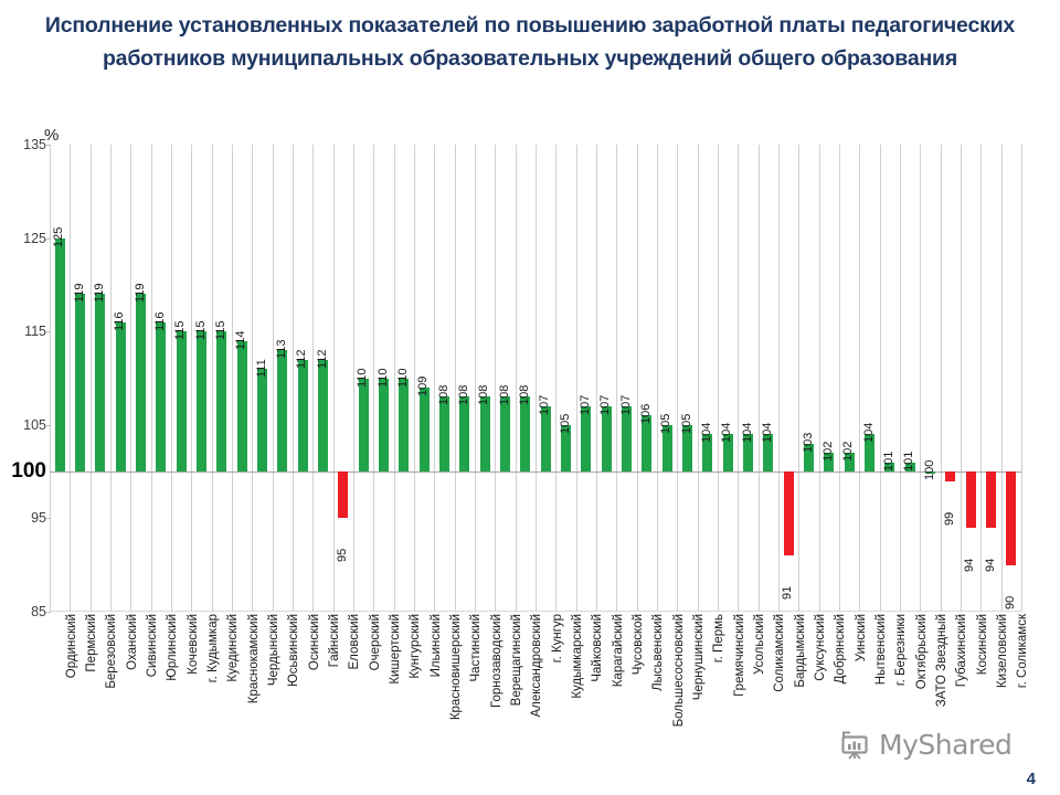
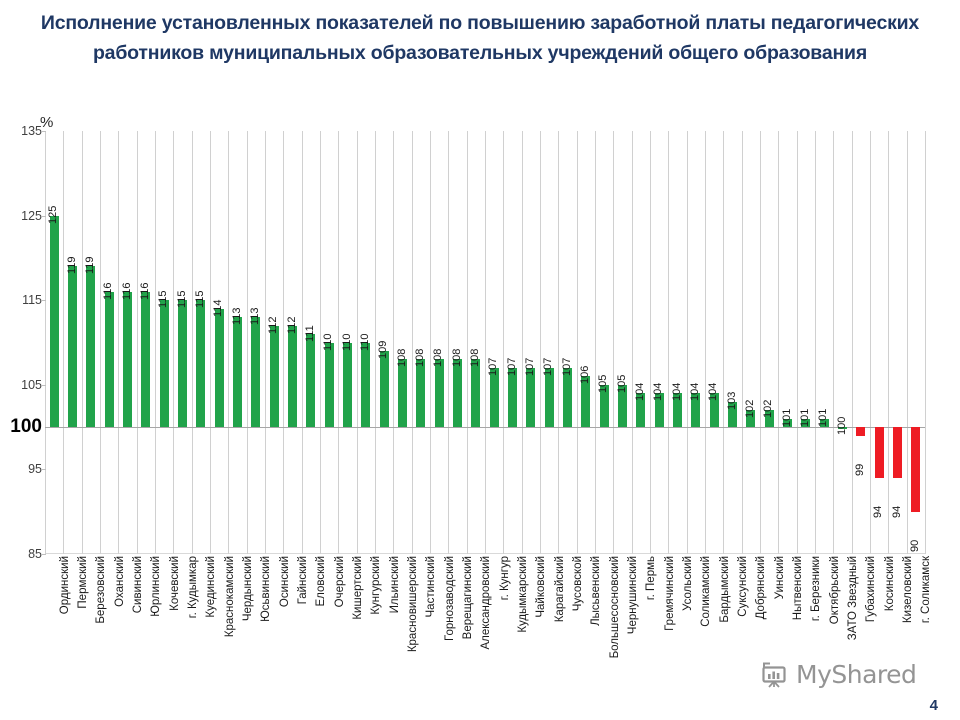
Сивинский: 119 -> 116
Чердынский: 111 -> 113
Еловский: 95 -> 111
Кудымкарский: 105 -> 107
Бардымский: 91 -> 104
Нытвенский: 104 -> 101
